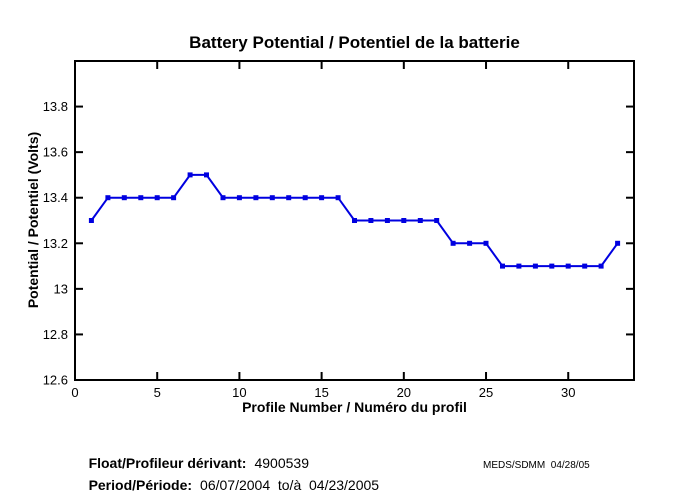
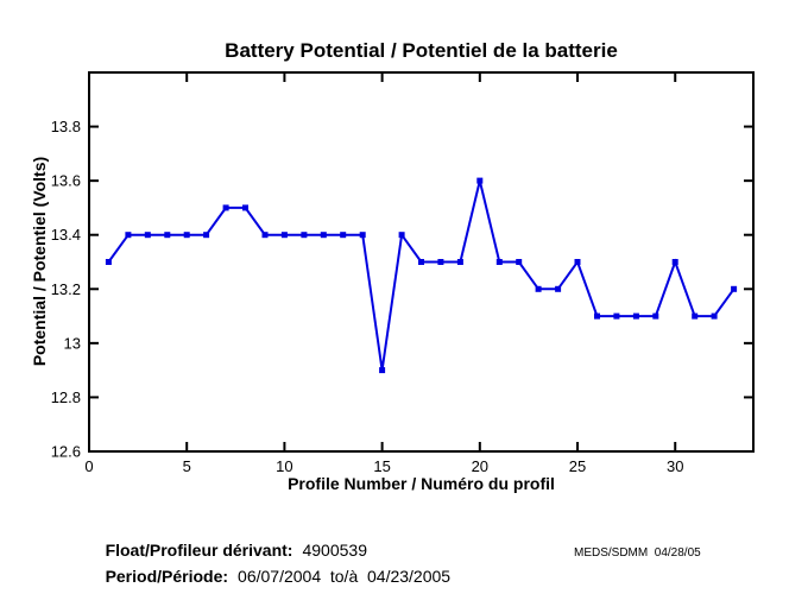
15: 13.4 -> 12.9
20: 13.3 -> 13.6
25: 13.2 -> 13.3
30: 13.1 -> 13.3
